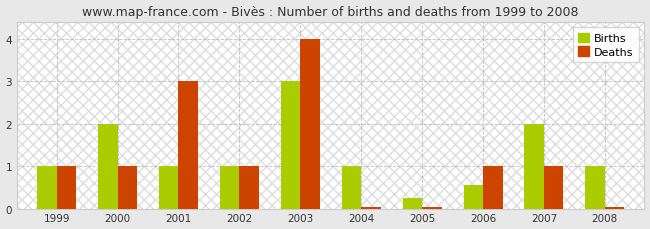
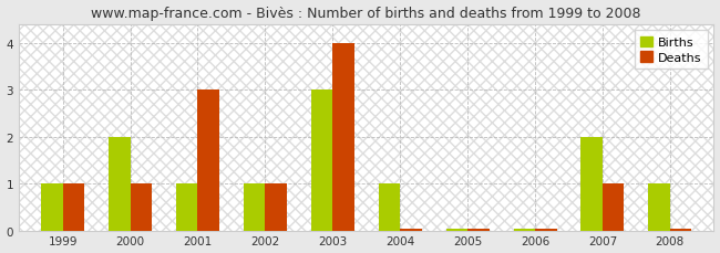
Births/2005: 0.25 -> 0.04
Births/2006: 0.55 -> 0.04
Deaths/2006: 1.00 -> 0.04
